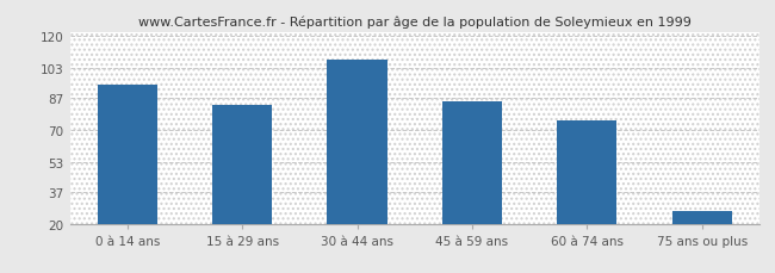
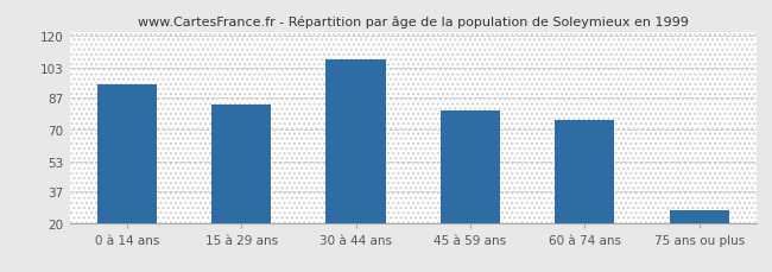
45 à 59 ans: 85 -> 80
